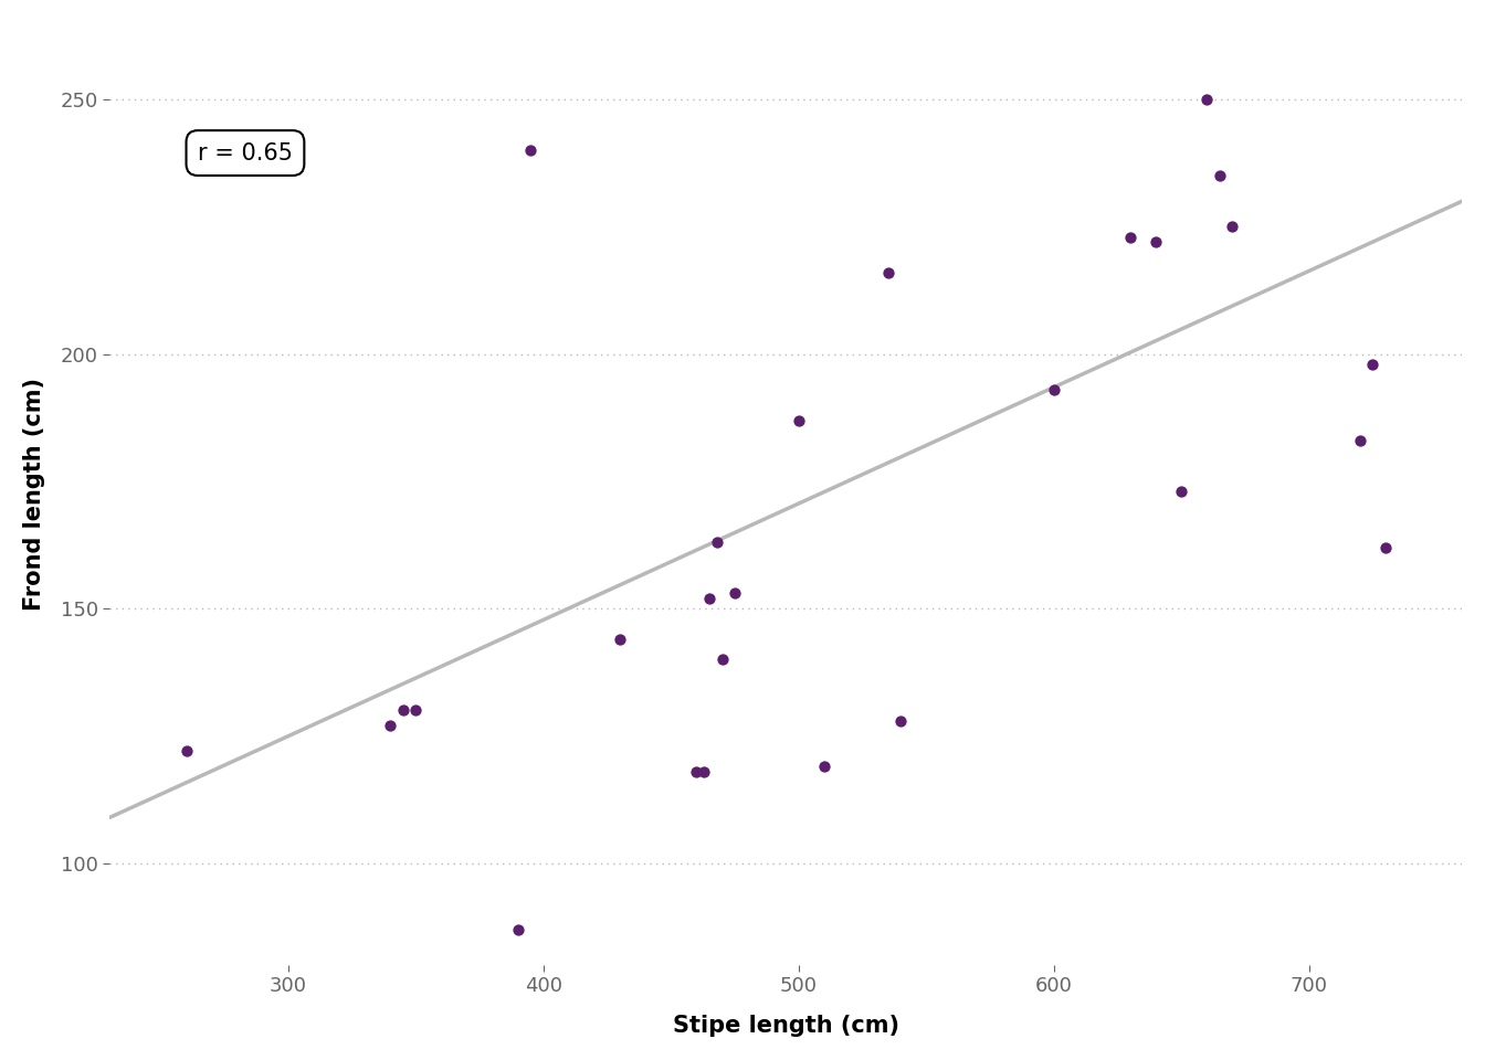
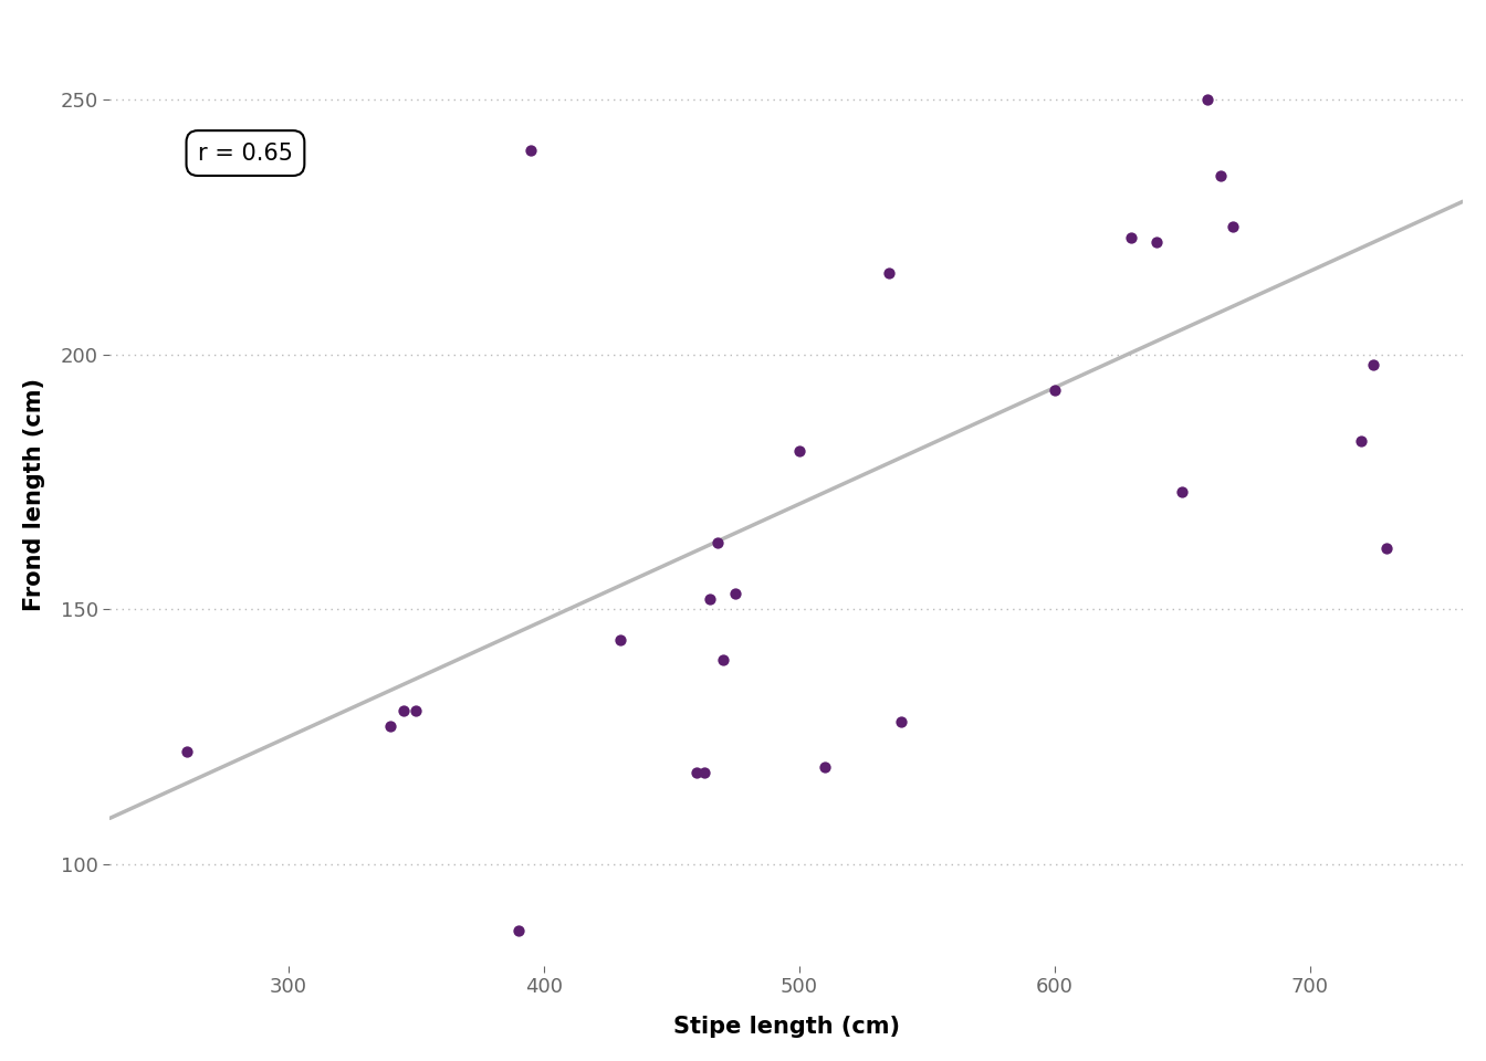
500: 187 -> 181
